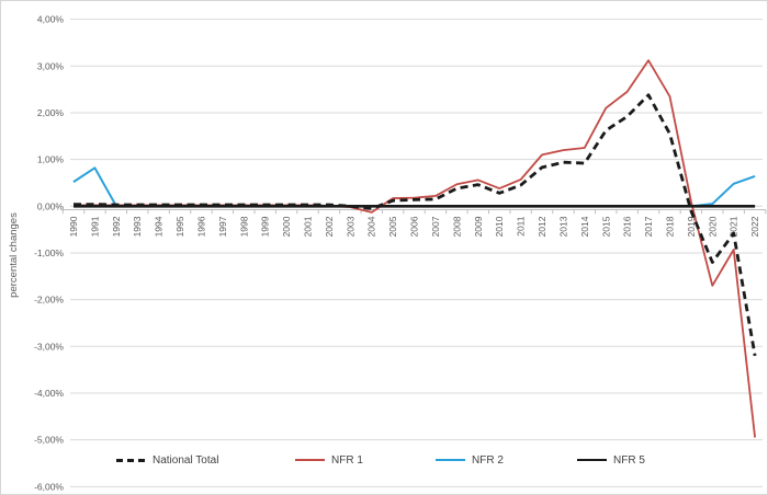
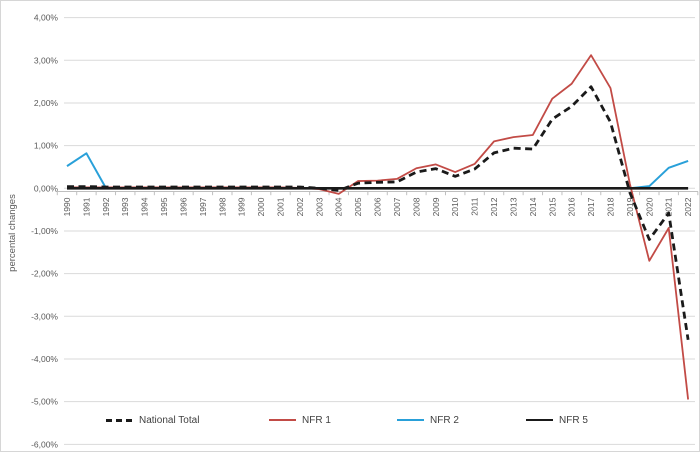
National Total/2022: -3,2% -> -3,5%
